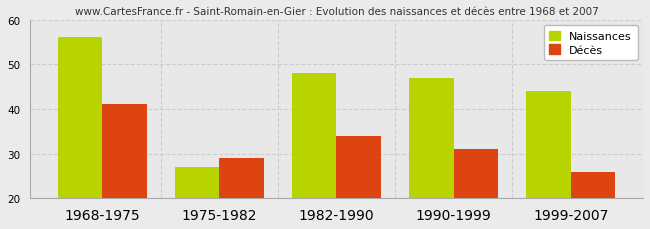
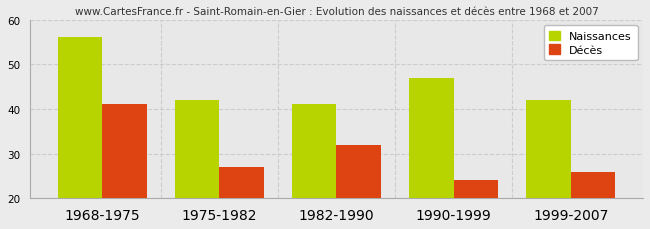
Naissances/1975-1982: 27 -> 42
Décès/1975-1982: 29 -> 27
Naissances/1982-1990: 48 -> 41
Décès/1982-1990: 34 -> 32
Décès/1990-1999: 31 -> 24
Naissances/1999-2007: 44 -> 42
